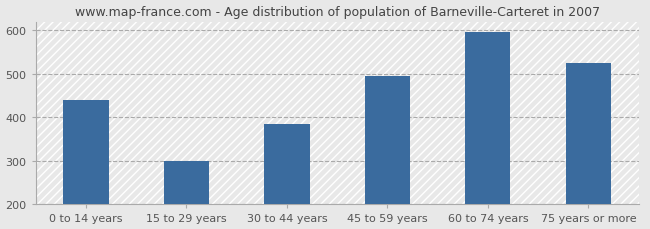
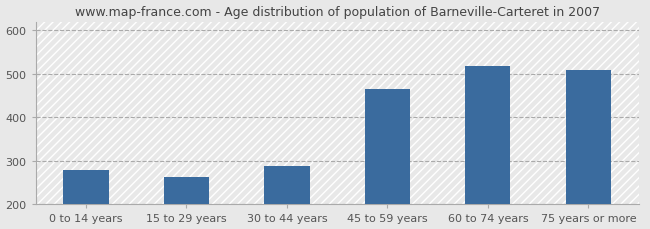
0 to 14 years: 440 -> 278
15 to 29 years: 300 -> 262
30 to 44 years: 385 -> 288
45 to 59 years: 495 -> 465
60 to 74 years: 595 -> 518
75 years or more: 525 -> 508
